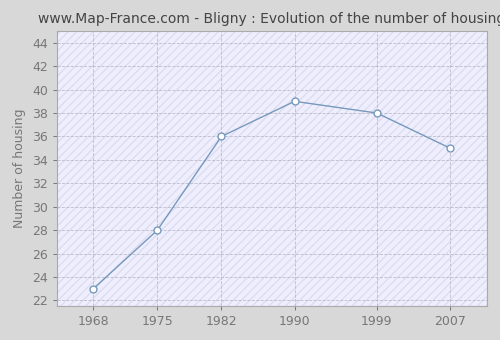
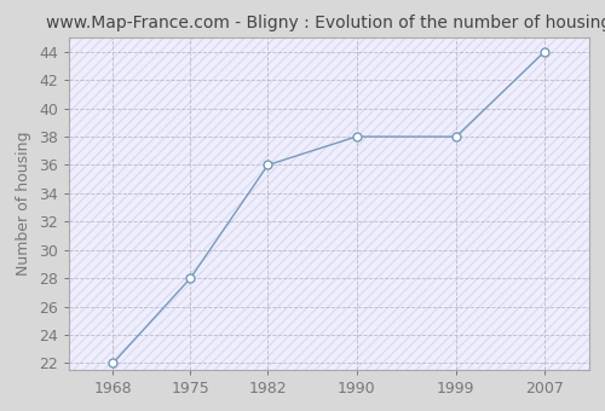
1968: 23 -> 22
1990: 39 -> 38
2007: 35 -> 44
